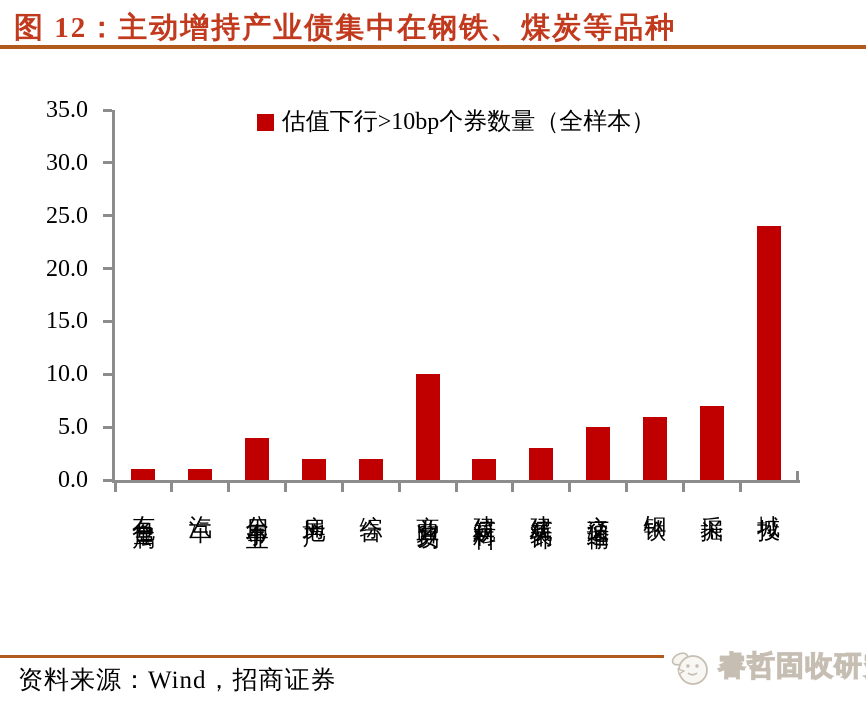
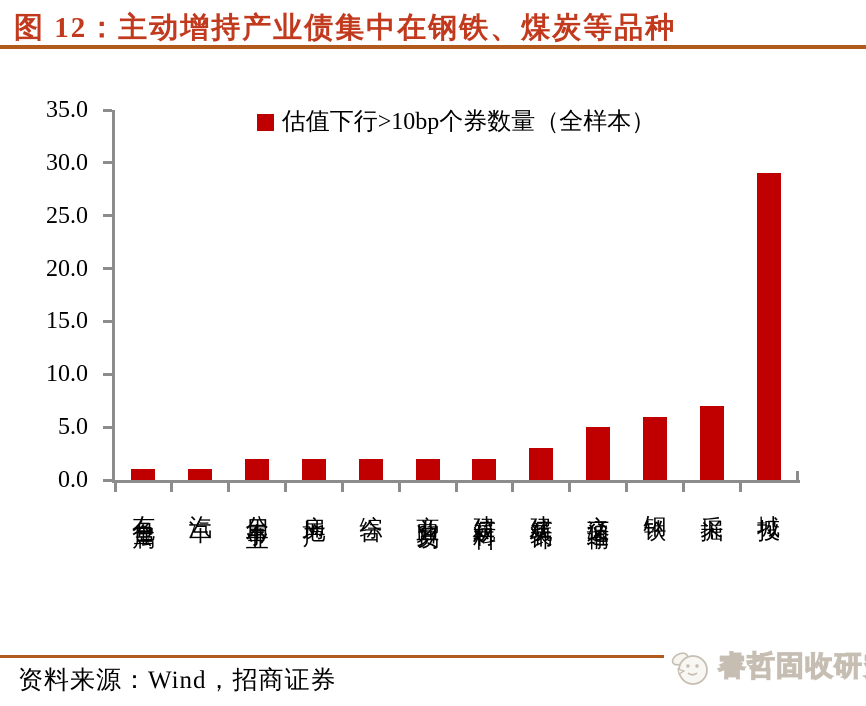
公用事业: 4 -> 2
商业贸易: 10 -> 2
城投: 24 -> 29
